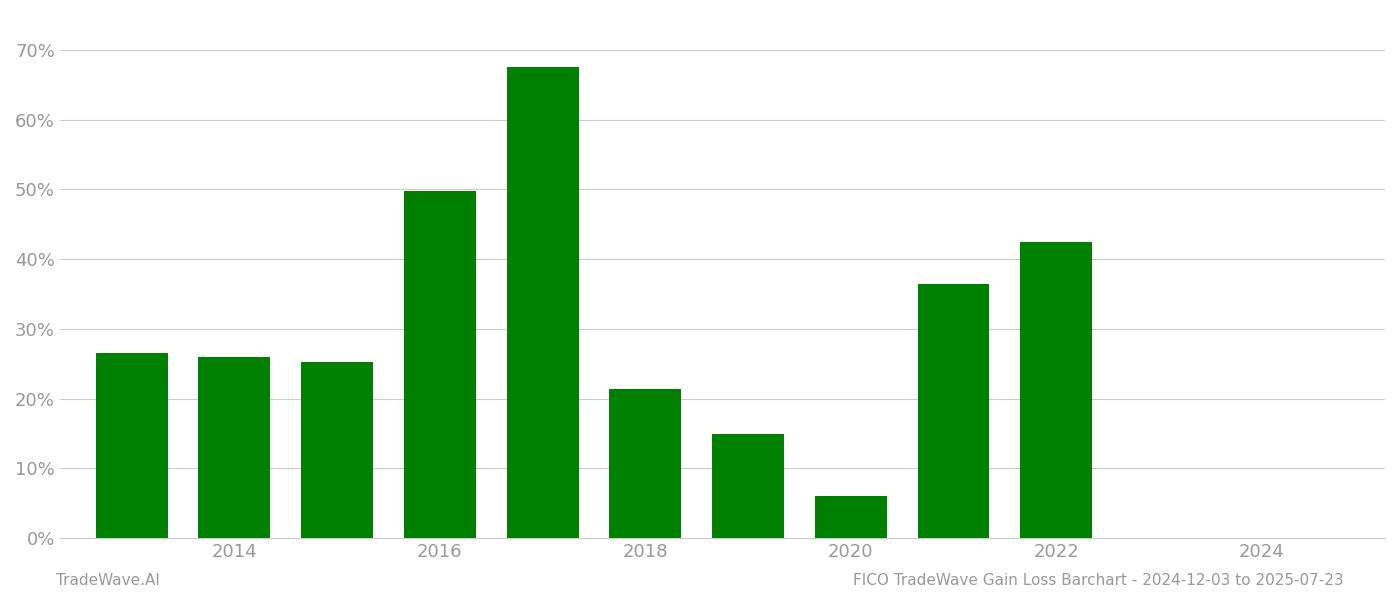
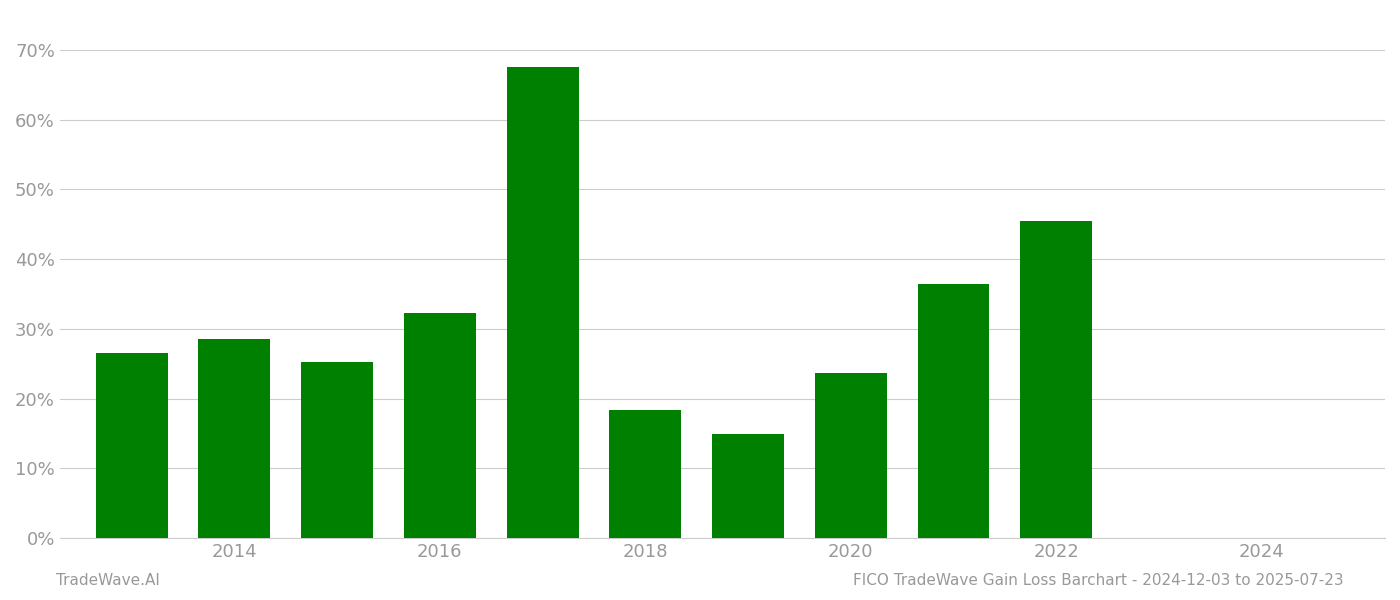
2014: 26.0% -> 28.5%
2016: 49.8% -> 32.3%
2018: 21.4% -> 18.4%
2020: 6.0% -> 23.7%
2022: 42.4% -> 45.5%
